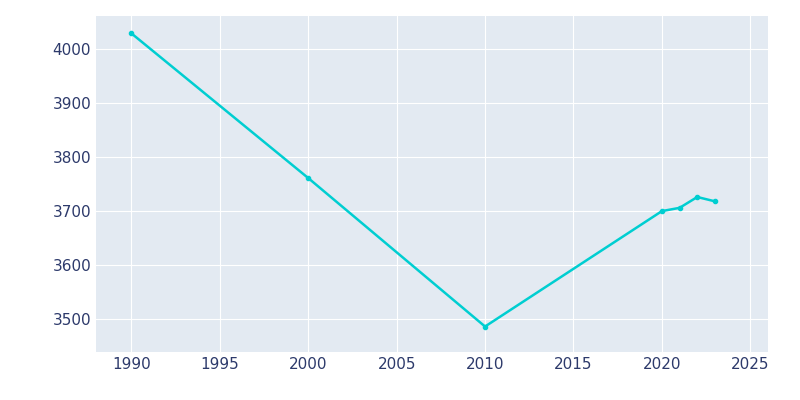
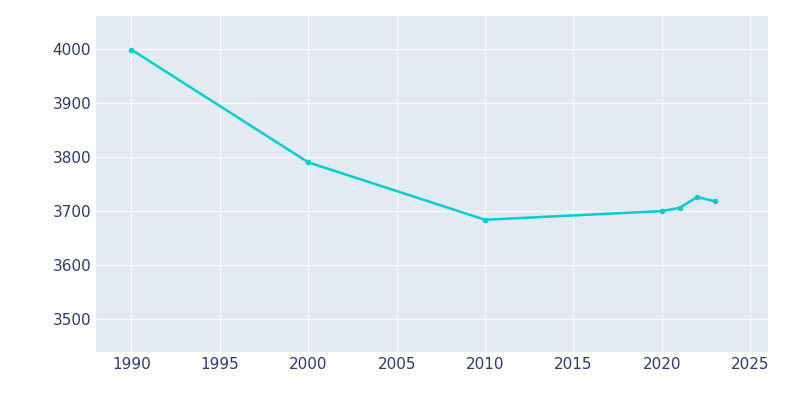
1990: 4028 -> 3998
2000: 3761 -> 3790
2010: 3487 -> 3684
